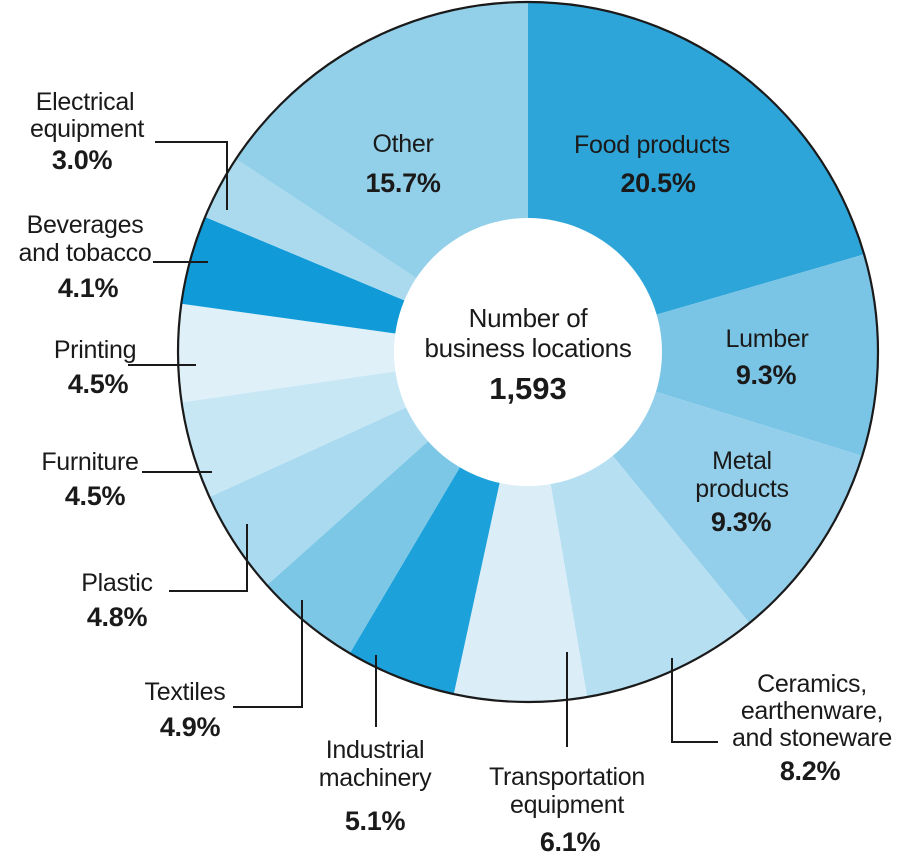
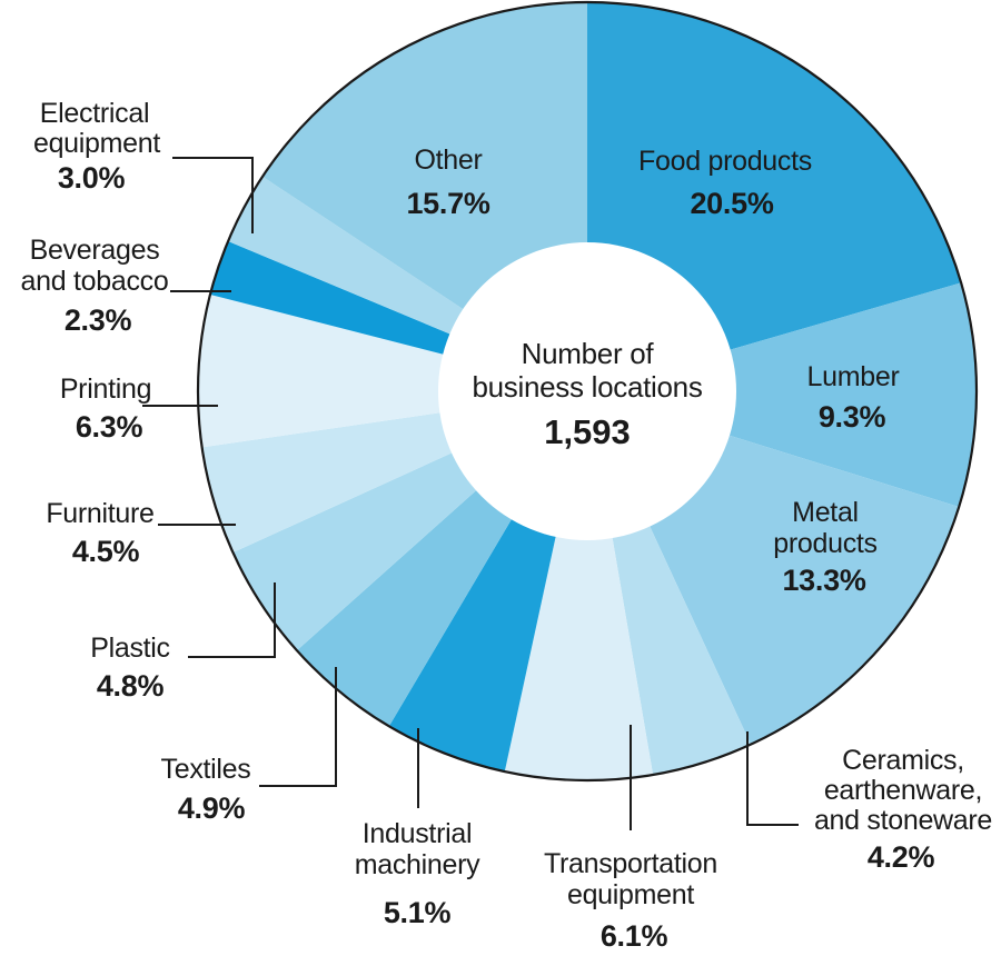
Metal products: 9.3% -> 13.3%
Ceramics, earthenware, and stoneware: 8.2% -> 4.2%
Printing: 4.5% -> 6.3%
Beverages and tobacco: 4.1% -> 2.3%
